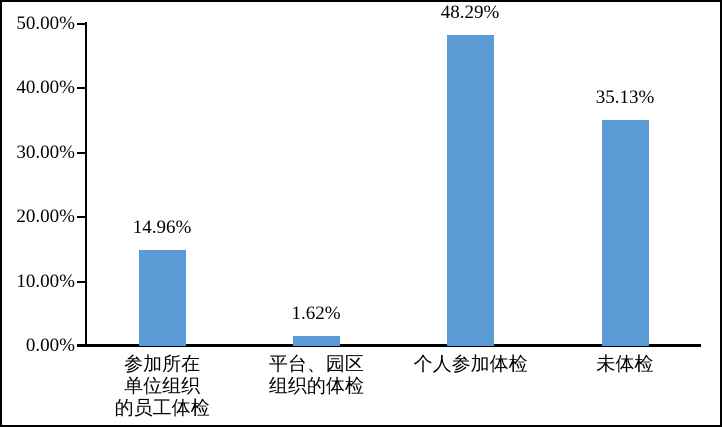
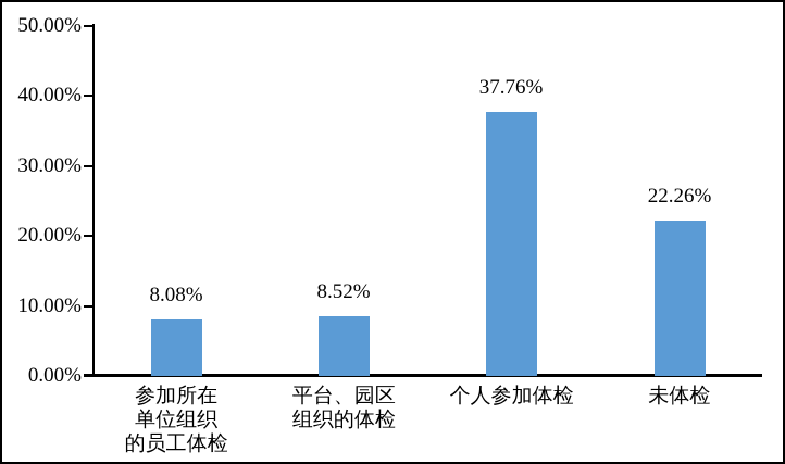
参加所在 单位组织 的员工体检: 14.96% -> 8.08%
平台、园区 组织的体检: 1.62% -> 8.52%
个人参加体检: 48.29% -> 37.76%
未体检: 35.13% -> 22.26%
